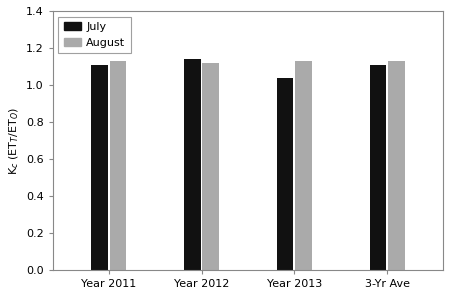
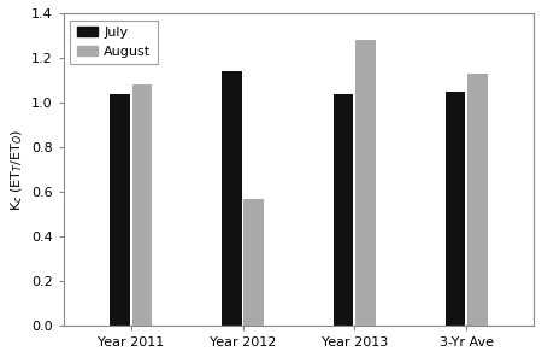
July/Year 2011: 1.11 -> 1.04
August/Year 2011: 1.13 -> 1.08
August/Year 2012: 1.12 -> 0.57
August/Year 2013: 1.13 -> 1.28
July/3-Yr Ave: 1.11 -> 1.05
